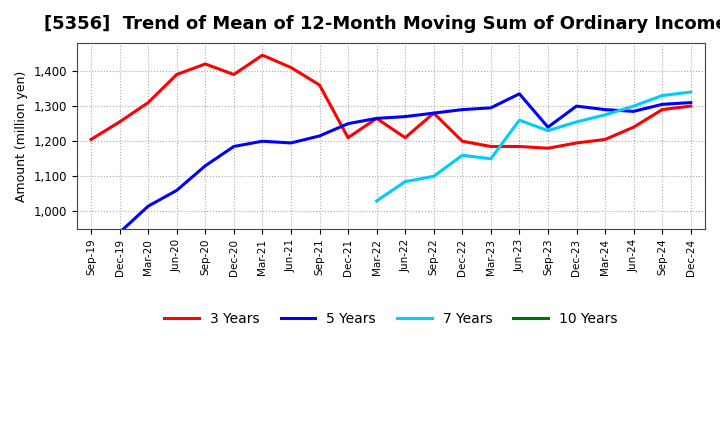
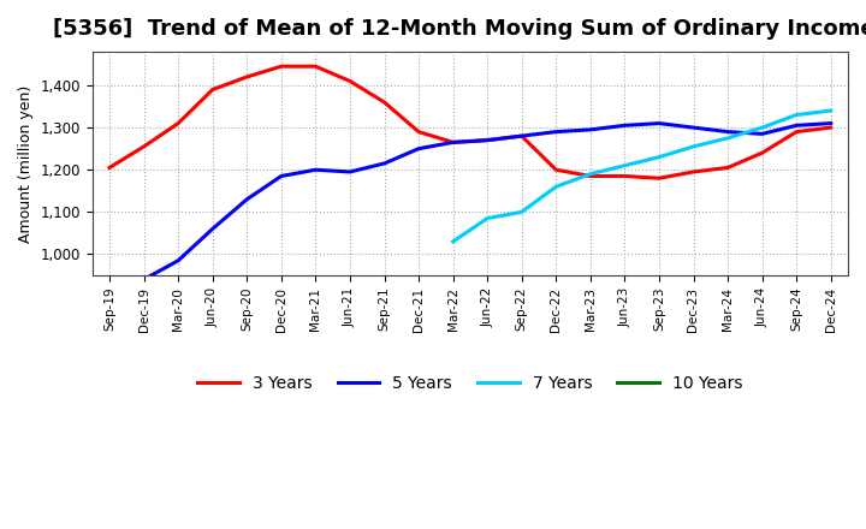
5 Years/Mar-20: 1,015 -> 985
3 Years/Dec-20: 1,390 -> 1,445
3 Years/Dec-21: 1,210 -> 1,290
3 Years/Jun-22: 1,210 -> 1,270
7 Years/Mar-23: 1,150 -> 1,190
5 Years/Jun-23: 1,335 -> 1,305
7 Years/Jun-23: 1,260 -> 1,210
5 Years/Sep-23: 1,240 -> 1,310
